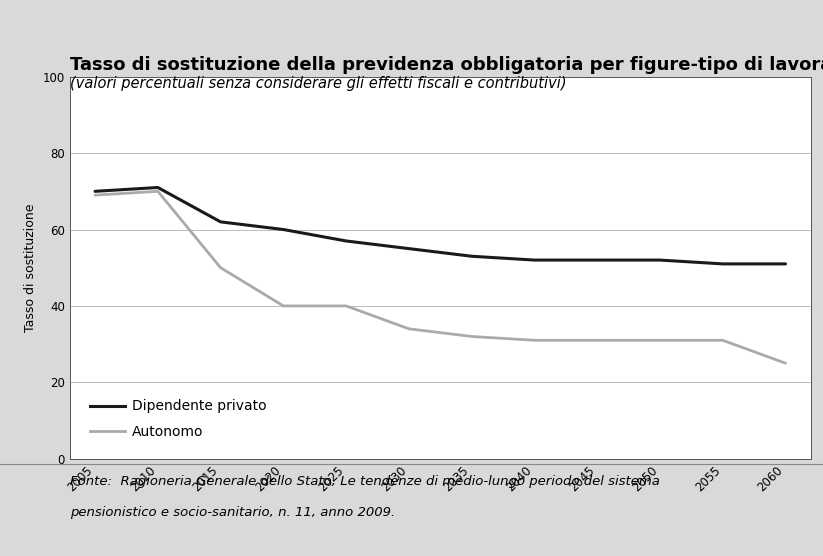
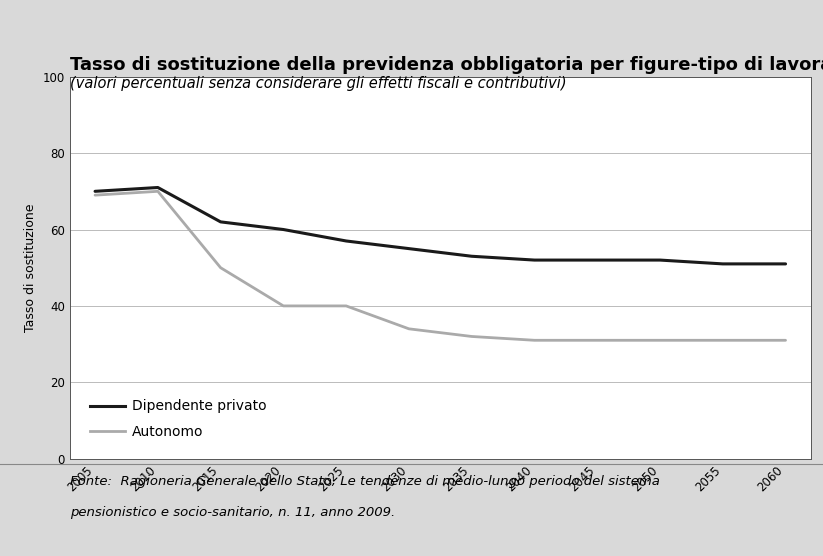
Autonomo/2060: 25 -> 31
